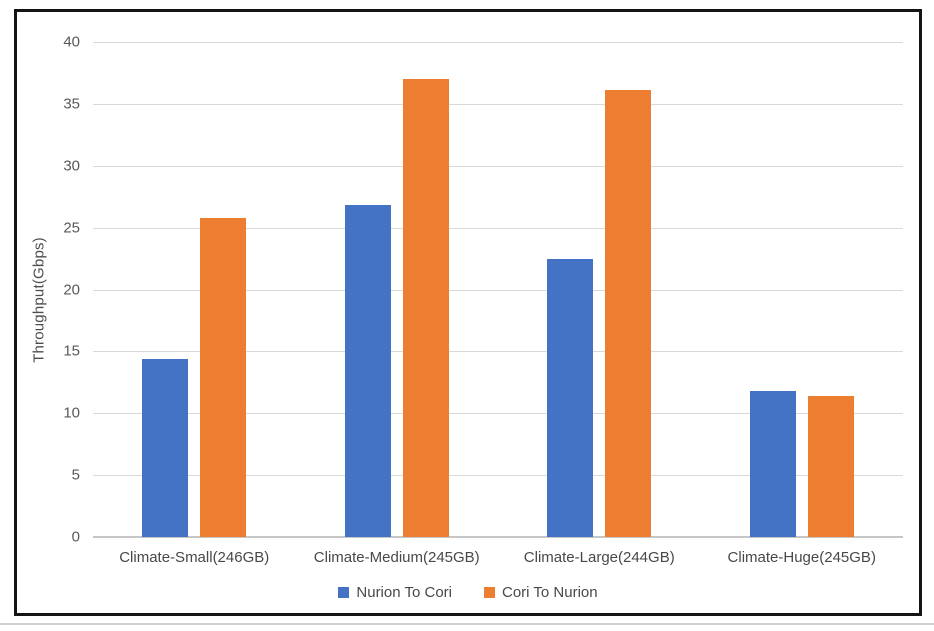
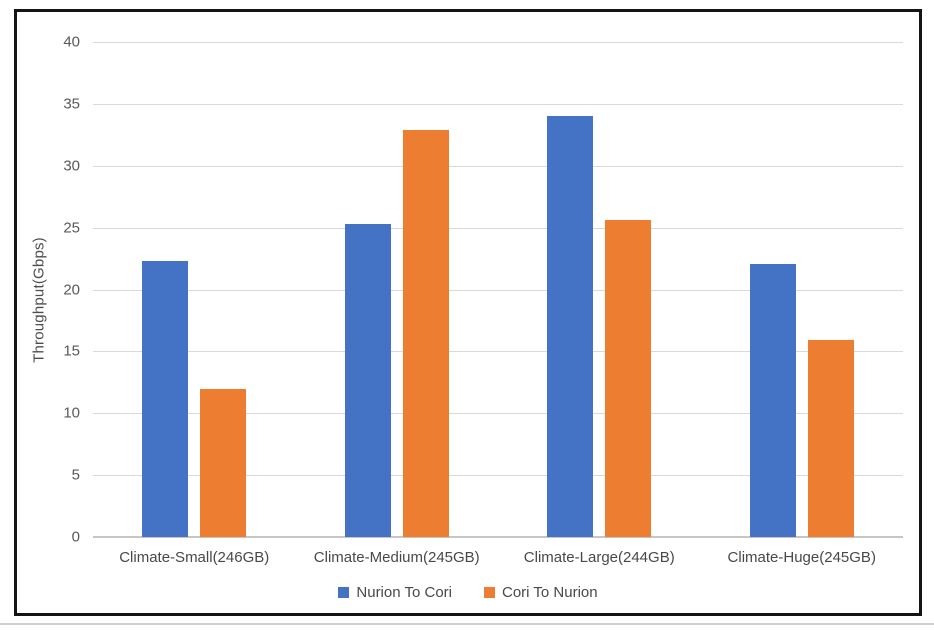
Nurion To Cori/Climate-Small(246GB): 14.4 -> 22.3
Cori To Nurion/Climate-Small(246GB): 25.8 -> 12.0
Nurion To Cori/Climate-Medium(245GB): 26.8 -> 25.3
Cori To Nurion/Climate-Medium(245GB): 37.0 -> 32.9
Nurion To Cori/Climate-Large(244GB): 22.5 -> 34.0
Cori To Nurion/Climate-Large(244GB): 36.1 -> 25.6
Nurion To Cori/Climate-Huge(245GB): 11.8 -> 22.1
Cori To Nurion/Climate-Huge(245GB): 11.4 -> 15.9
